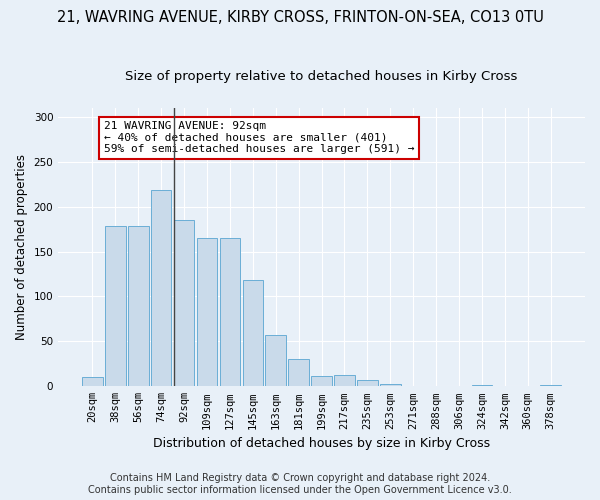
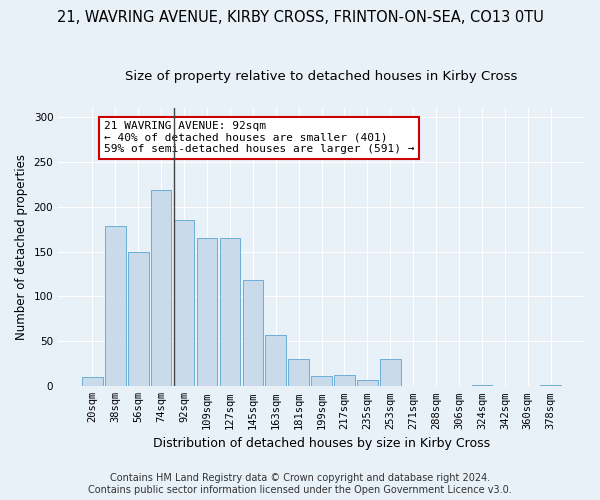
56sqm: 178 -> 150
253sqm: 3 -> 30
